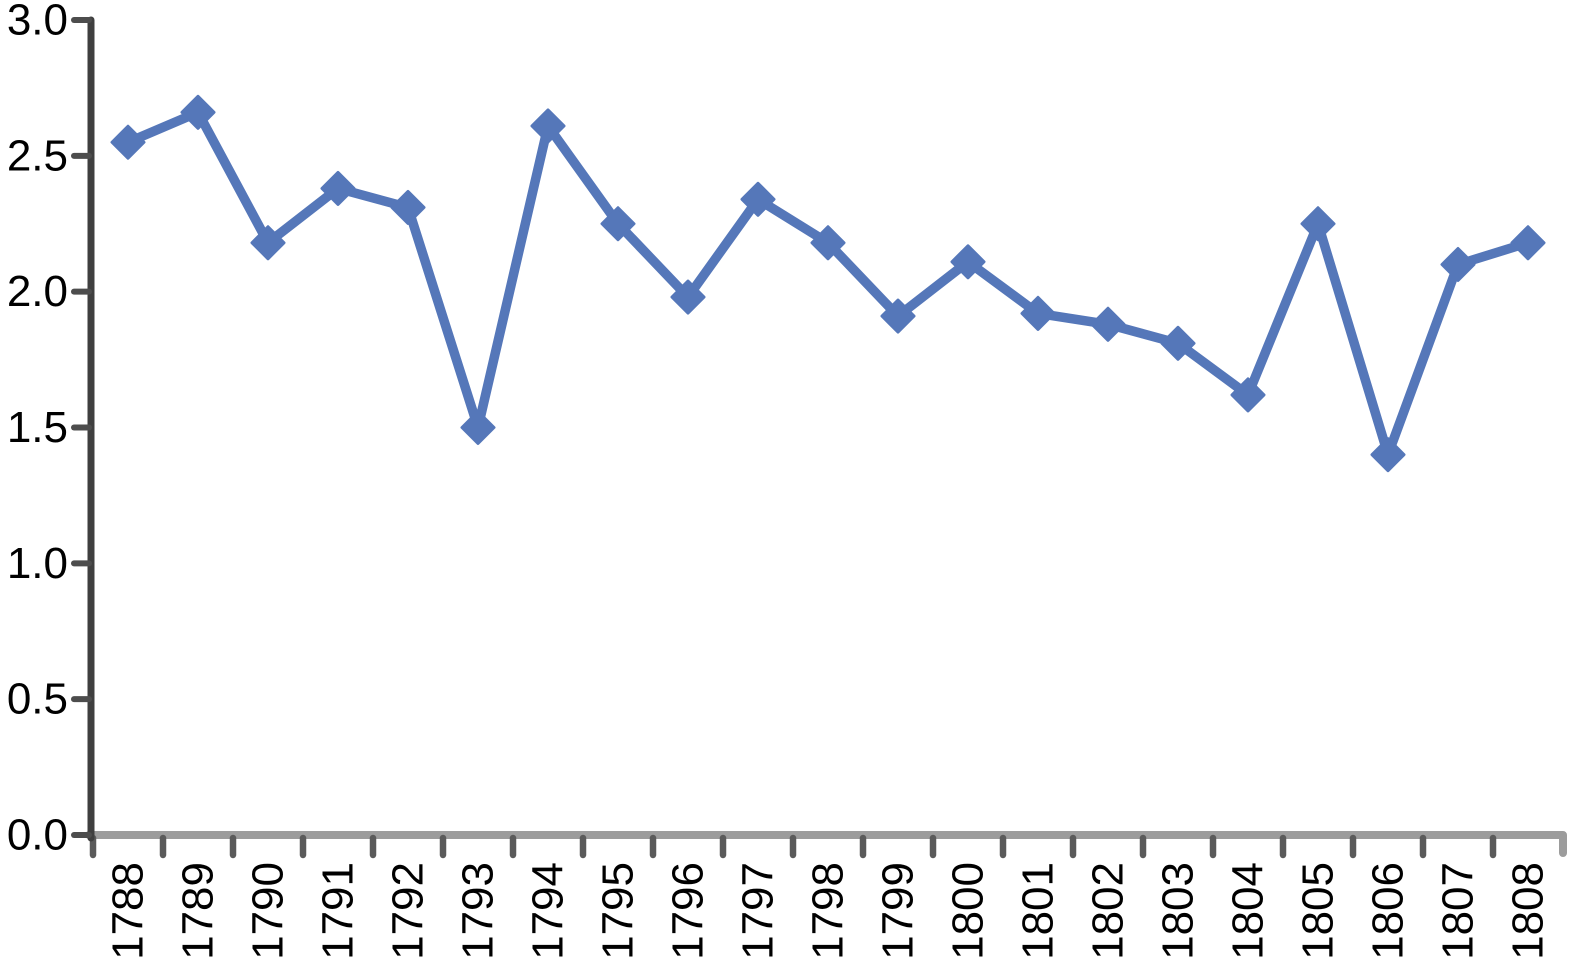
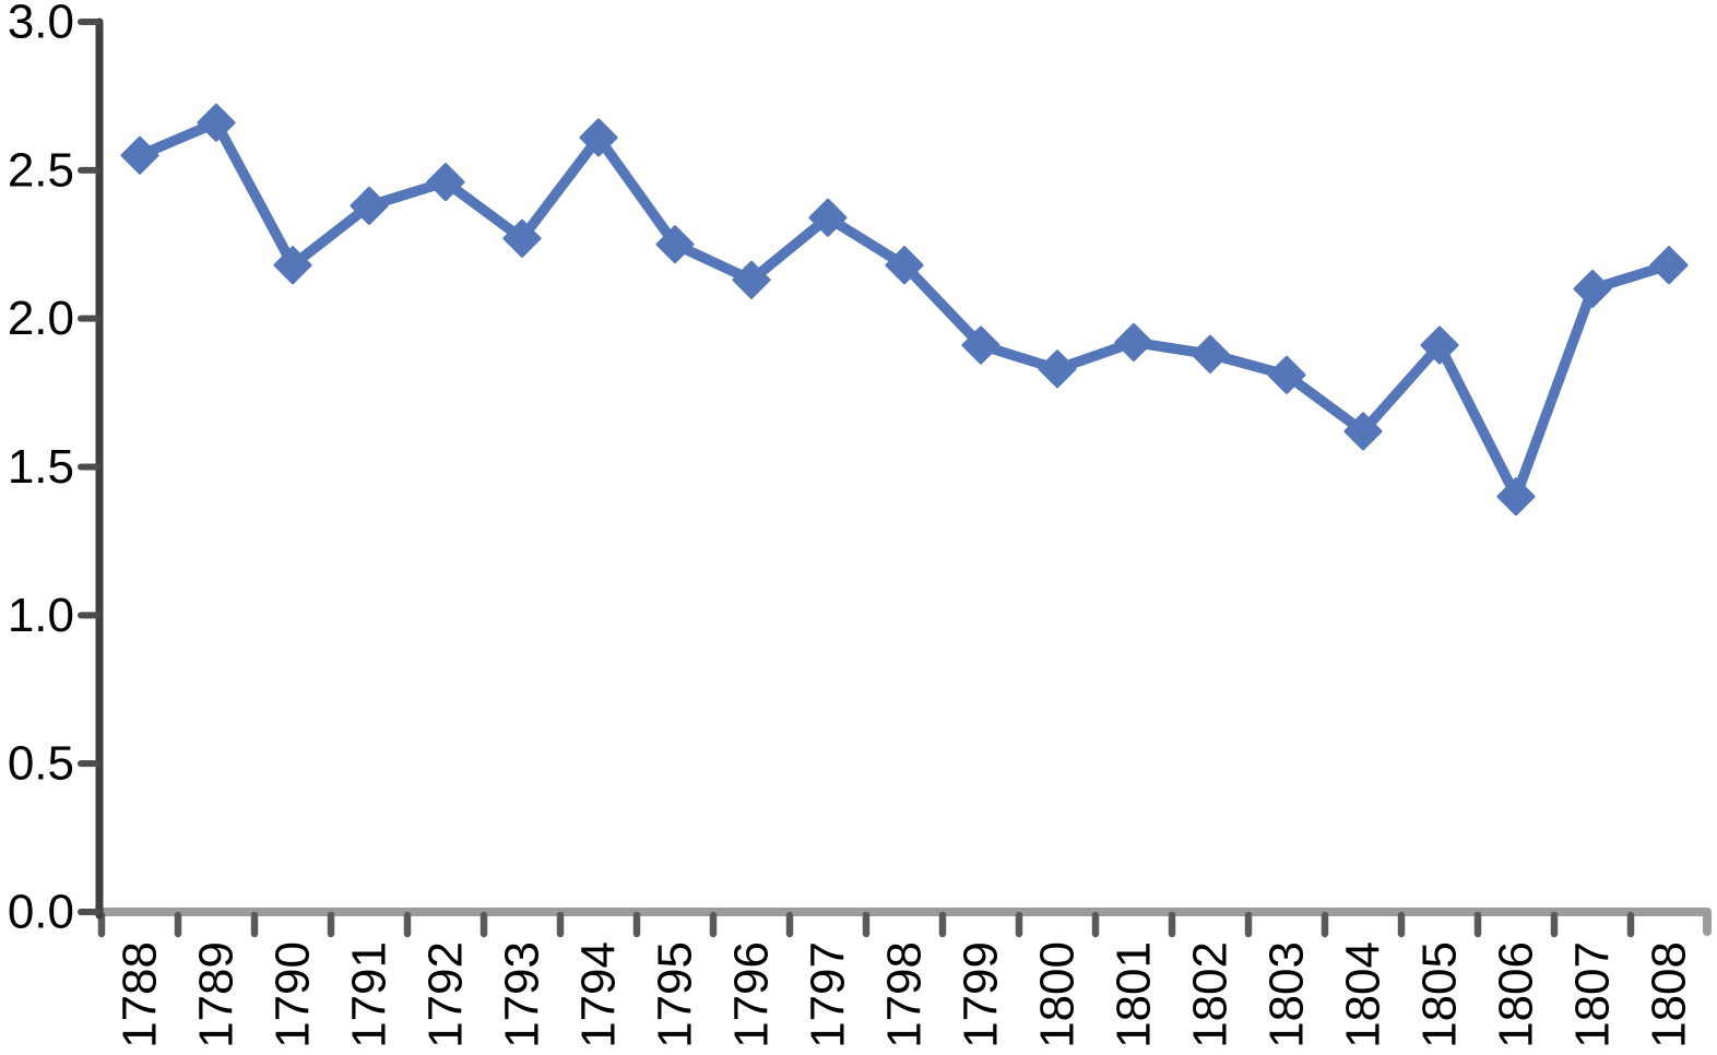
1792: 2.31 -> 2.46
1793: 1.50 -> 2.27
1796: 1.98 -> 2.13
1800: 2.11 -> 1.83
1805: 2.25 -> 1.91
